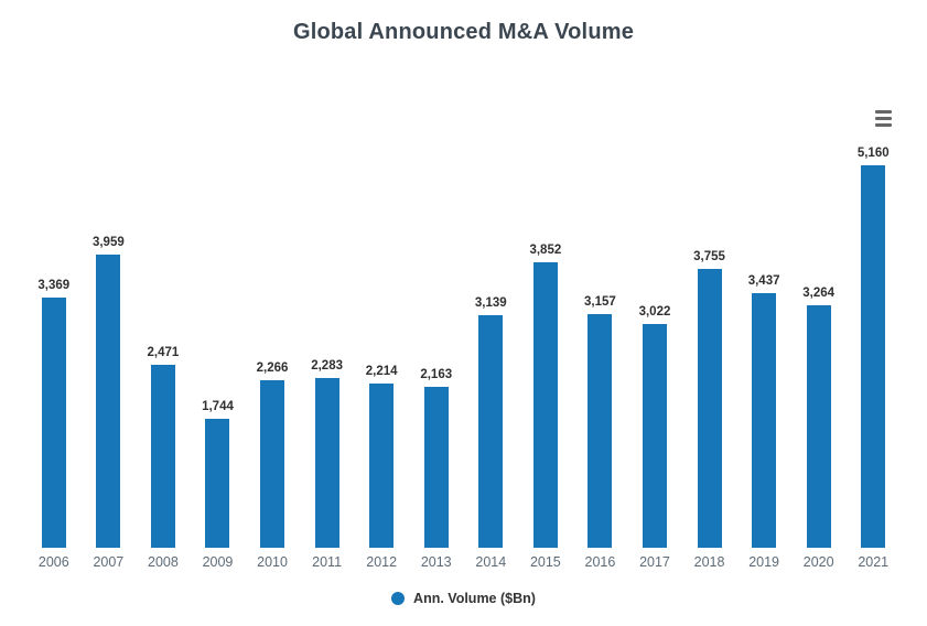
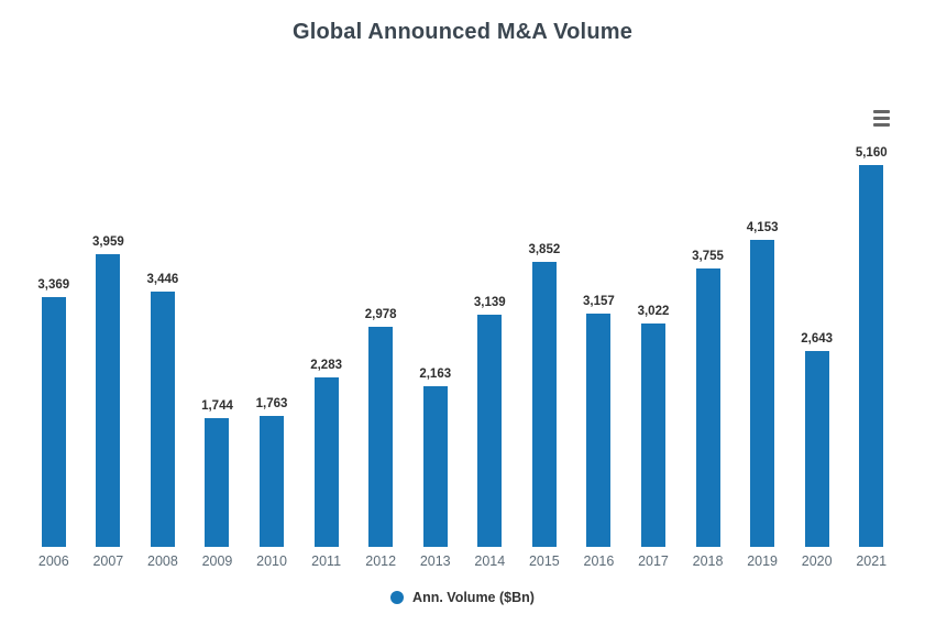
2008: 2,471 -> 3,446
2010: 2,266 -> 1,763
2012: 2,214 -> 2,978
2019: 3,437 -> 4,153
2020: 3,264 -> 2,643
